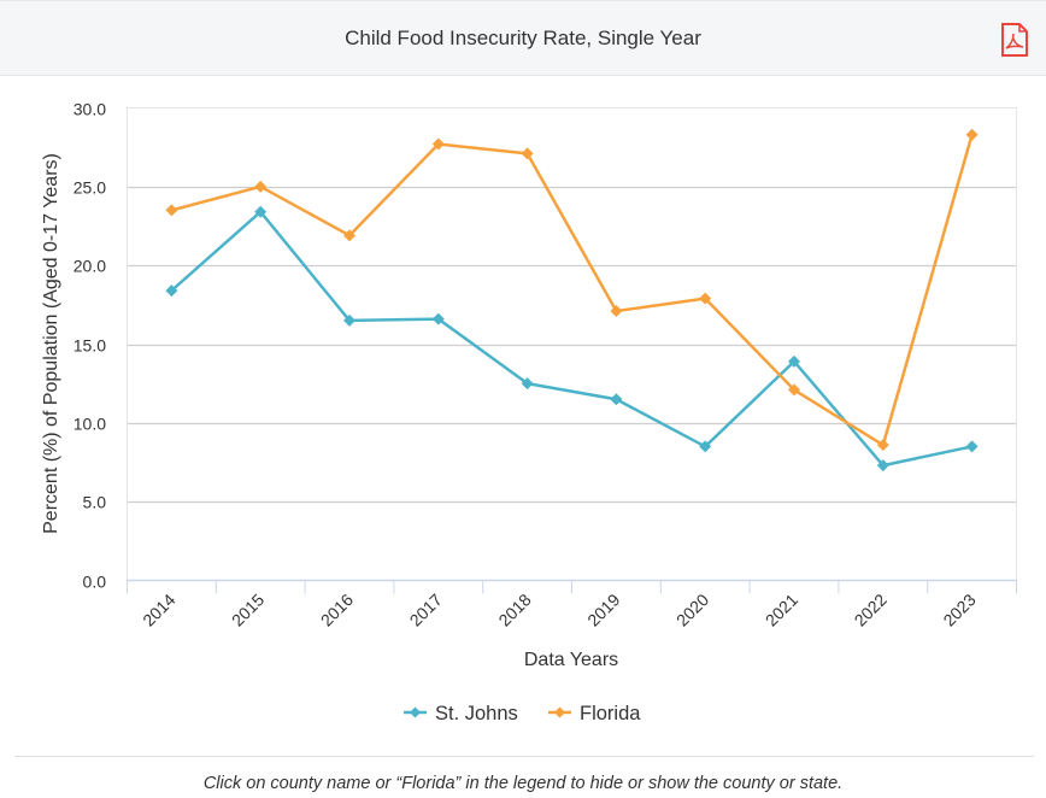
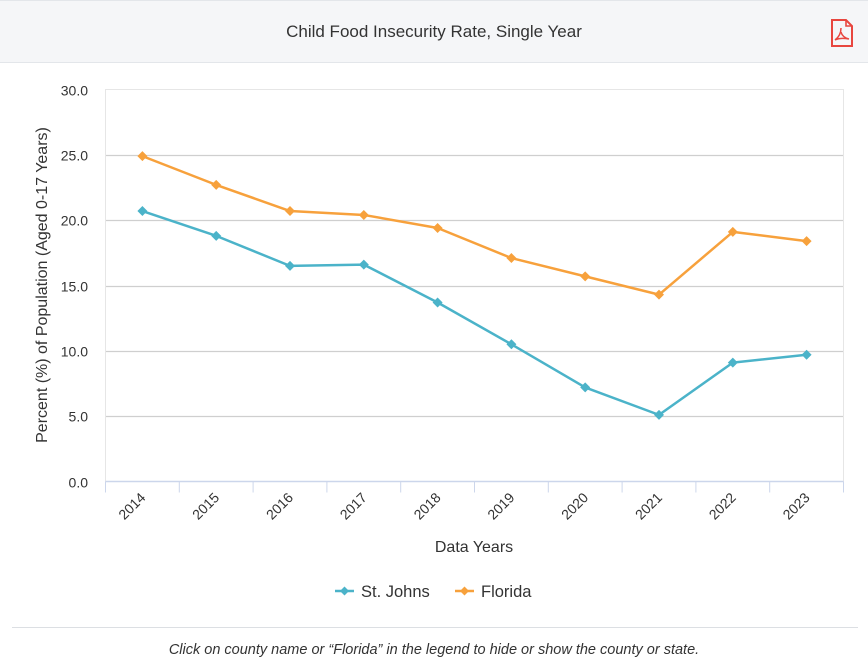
St. Johns/2014: 18.4 -> 20.7
Florida/2014: 23.5 -> 24.9
St. Johns/2015: 23.4 -> 18.8
Florida/2015: 25.0 -> 22.7
Florida/2016: 21.9 -> 20.7
Florida/2017: 27.7 -> 20.4
St. Johns/2018: 12.5 -> 13.7
Florida/2018: 27.1 -> 19.4
St. Johns/2019: 11.5 -> 10.5
St. Johns/2020: 8.5 -> 7.2
Florida/2020: 17.9 -> 15.7
St. Johns/2021: 13.9 -> 5.1
Florida/2021: 12.1 -> 14.3
St. Johns/2022: 7.3 -> 9.1
Florida/2022: 8.6 -> 19.1
St. Johns/2023: 8.5 -> 9.7
Florida/2023: 28.3 -> 18.4
